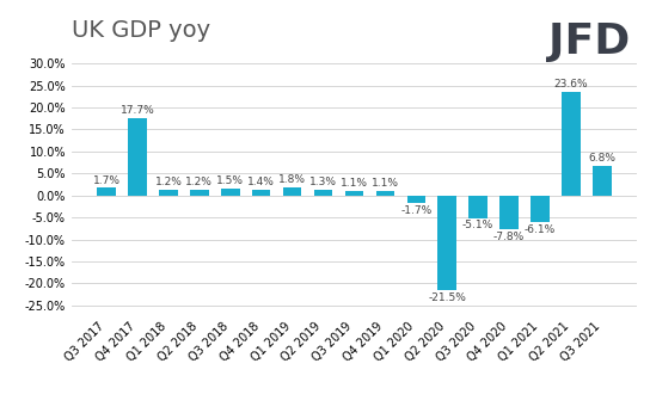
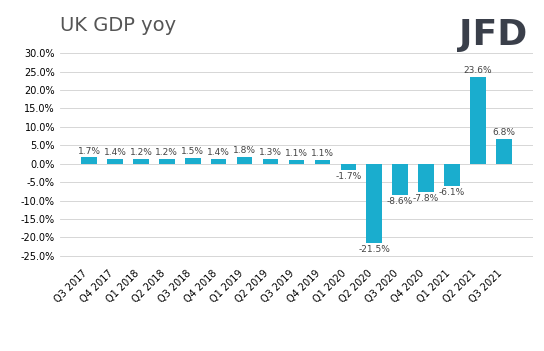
Q4 2017: 17.7% -> 1.4%
Q3 2020: -5.1% -> -8.6%
